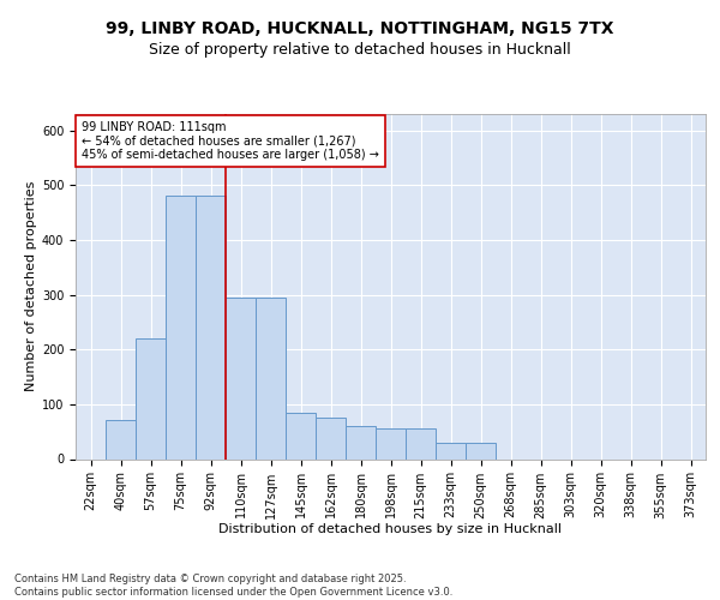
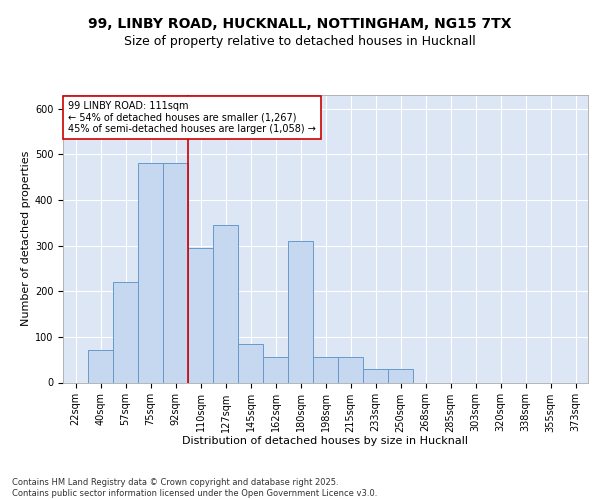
127sqm: 295 -> 345
162sqm: 75 -> 55
180sqm: 60 -> 310
